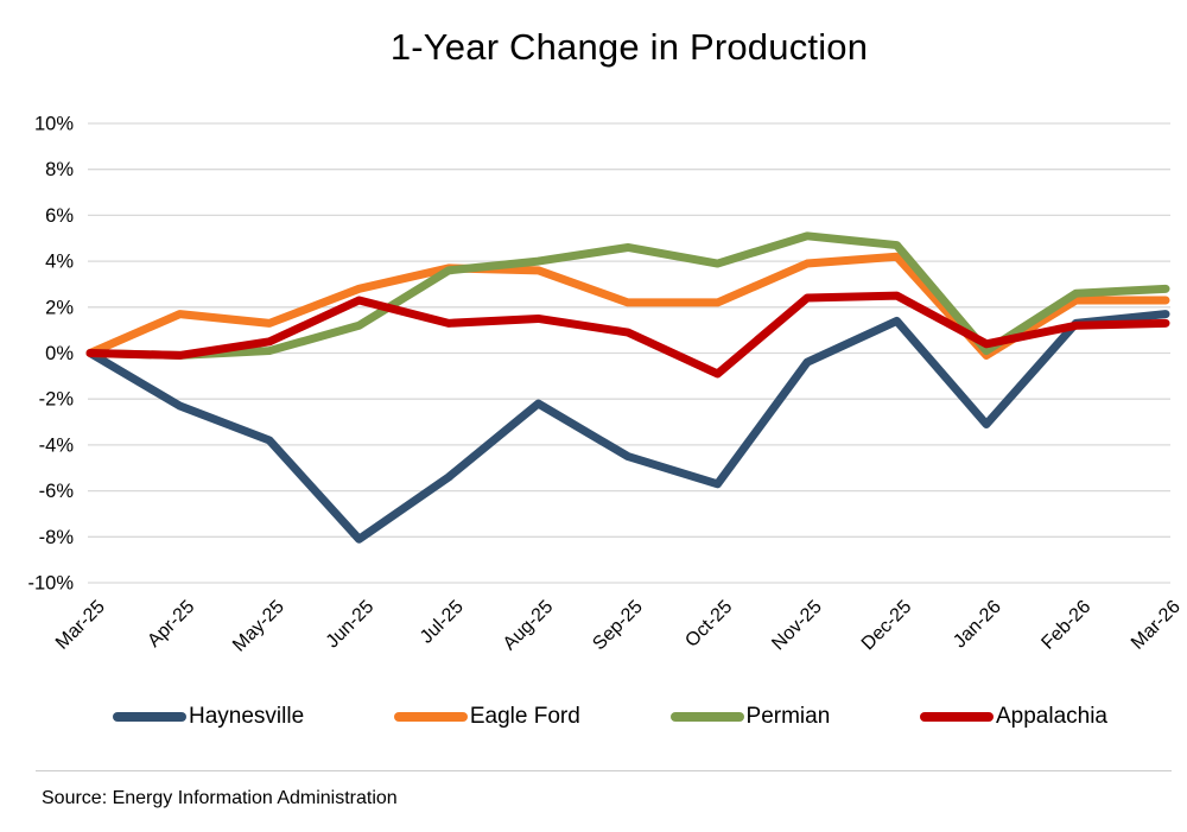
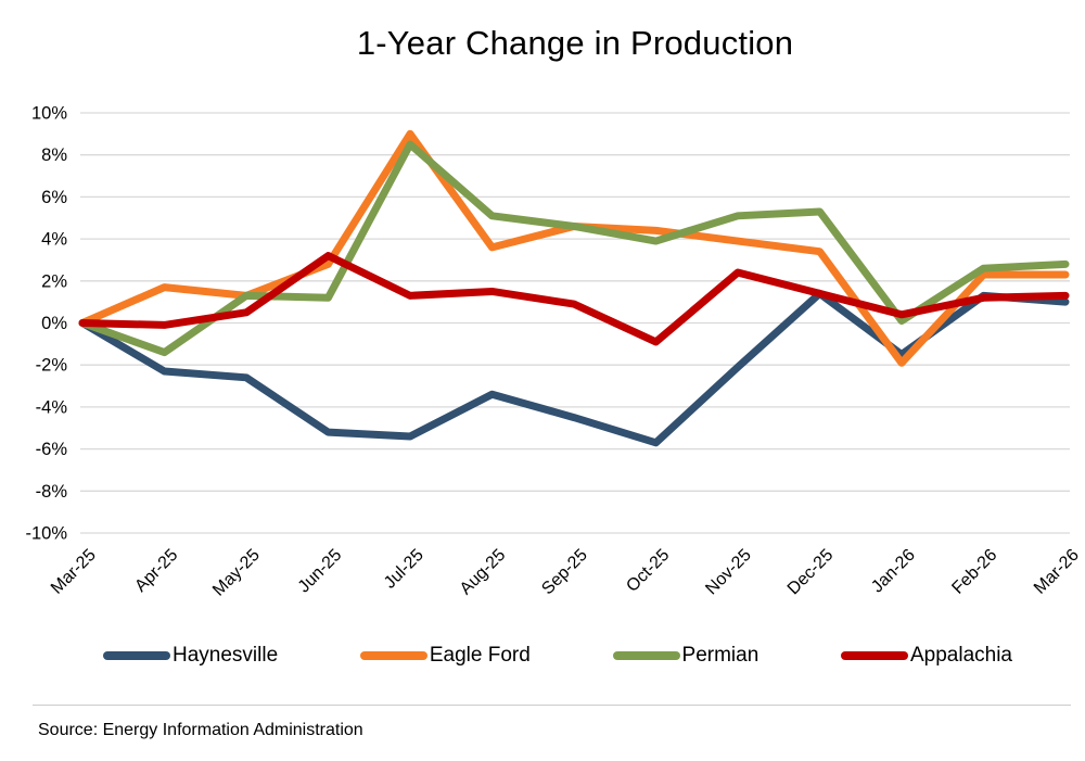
Permian/Apr-25: -0.1% -> -1.4%
Haynesville/May-25: -3.8% -> -2.6%
Permian/May-25: 0.1% -> 1.3%
Haynesville/Jun-25: -8.1% -> -5.2%
Appalachia/Jun-25: 2.3% -> 3.2%
Eagle Ford/Jul-25: 3.7% -> 9.0%
Permian/Jul-25: 3.6% -> 8.5%
Haynesville/Aug-25: -2.2% -> -3.4%
Permian/Aug-25: 4.0% -> 5.1%
Eagle Ford/Sep-25: 2.2% -> 4.6%
Eagle Ford/Oct-25: 2.2% -> 4.4%
Haynesville/Nov-25: -0.4% -> -2.1%
Eagle Ford/Dec-25: 4.2% -> 3.4%
Permian/Dec-25: 4.7% -> 5.3%
Appalachia/Dec-25: 2.5% -> 1.4%
Haynesville/Jan-26: -3.1% -> -1.5%
Eagle Ford/Jan-26: -0.1% -> -1.9%
Haynesville/Mar-26: 1.7% -> 1.0%
